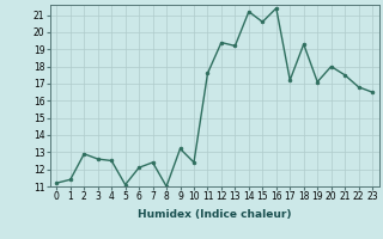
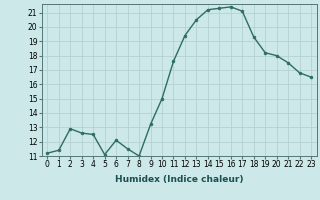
7: 12.4 -> 11.5
10: 12.4 -> 15.0
13: 19.2 -> 20.5
15: 20.6 -> 21.3
17: 17.2 -> 21.1
19: 17.1 -> 18.2
